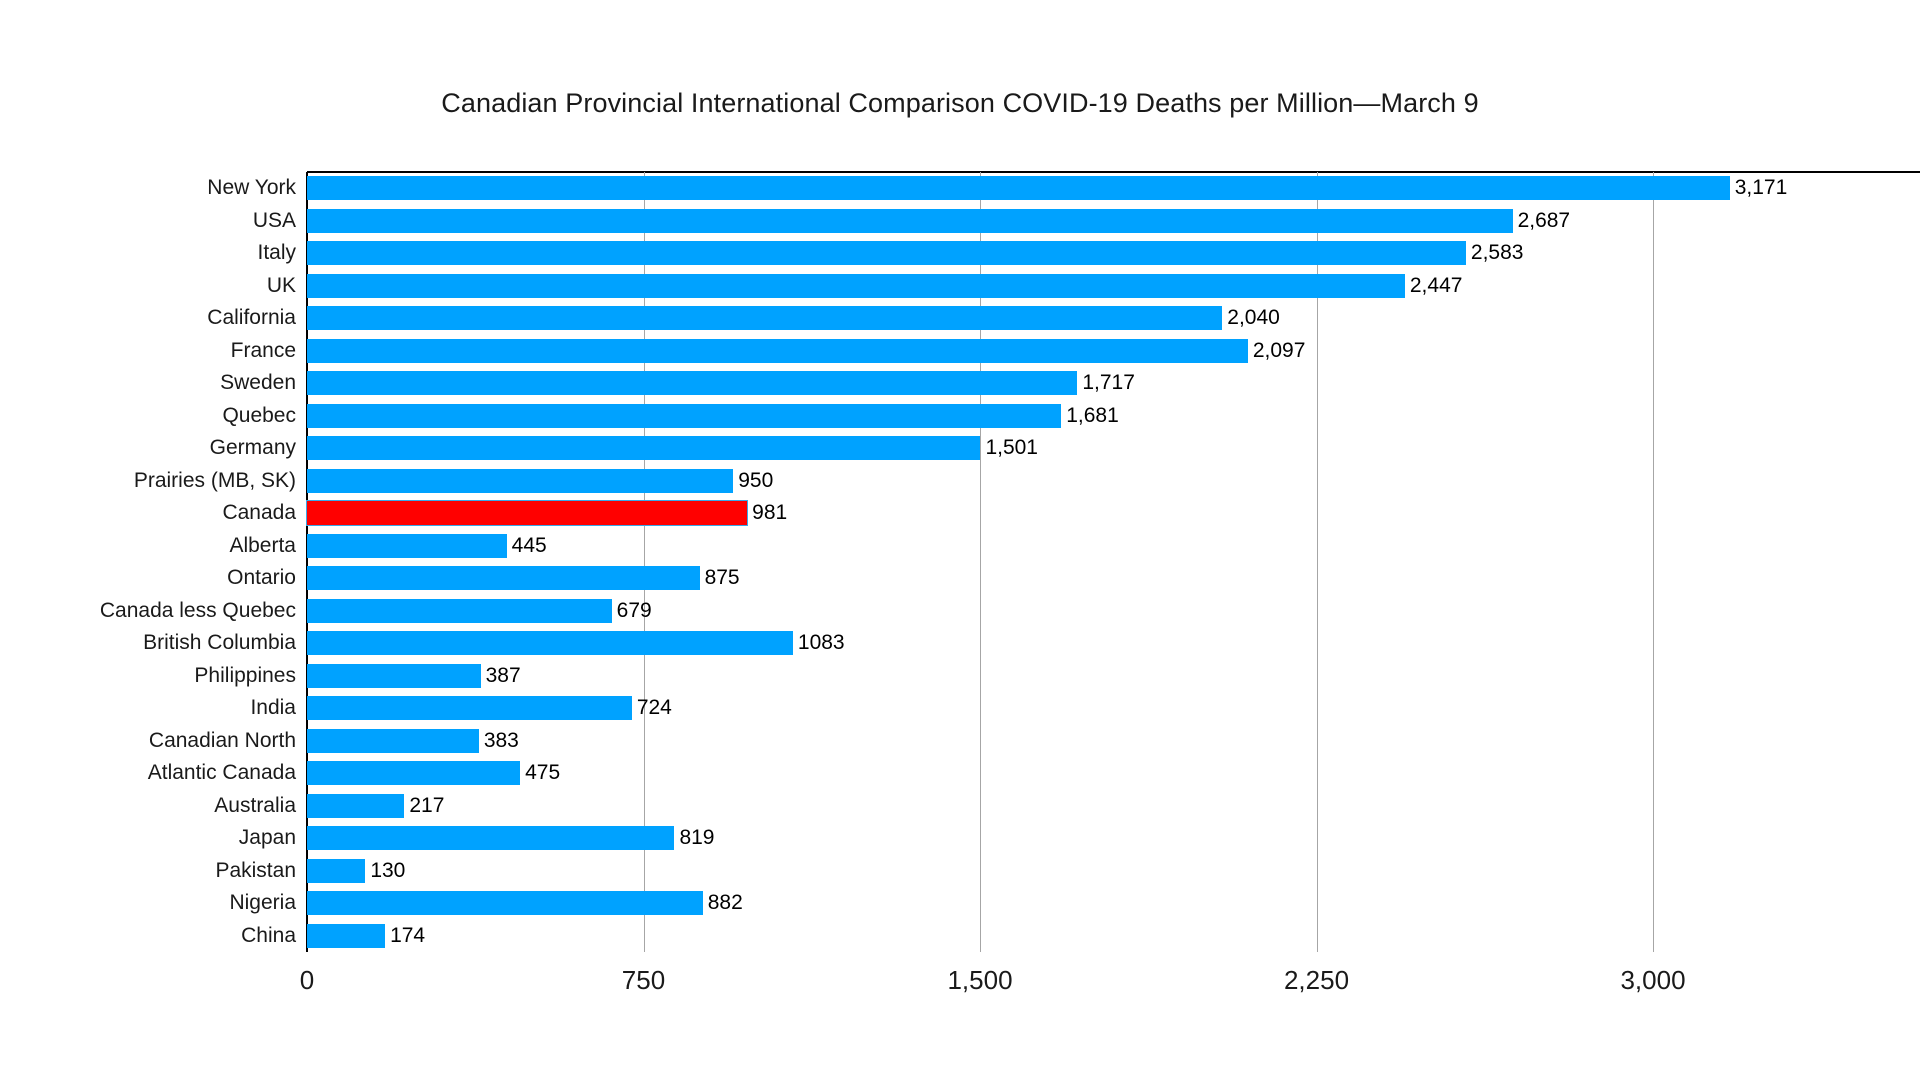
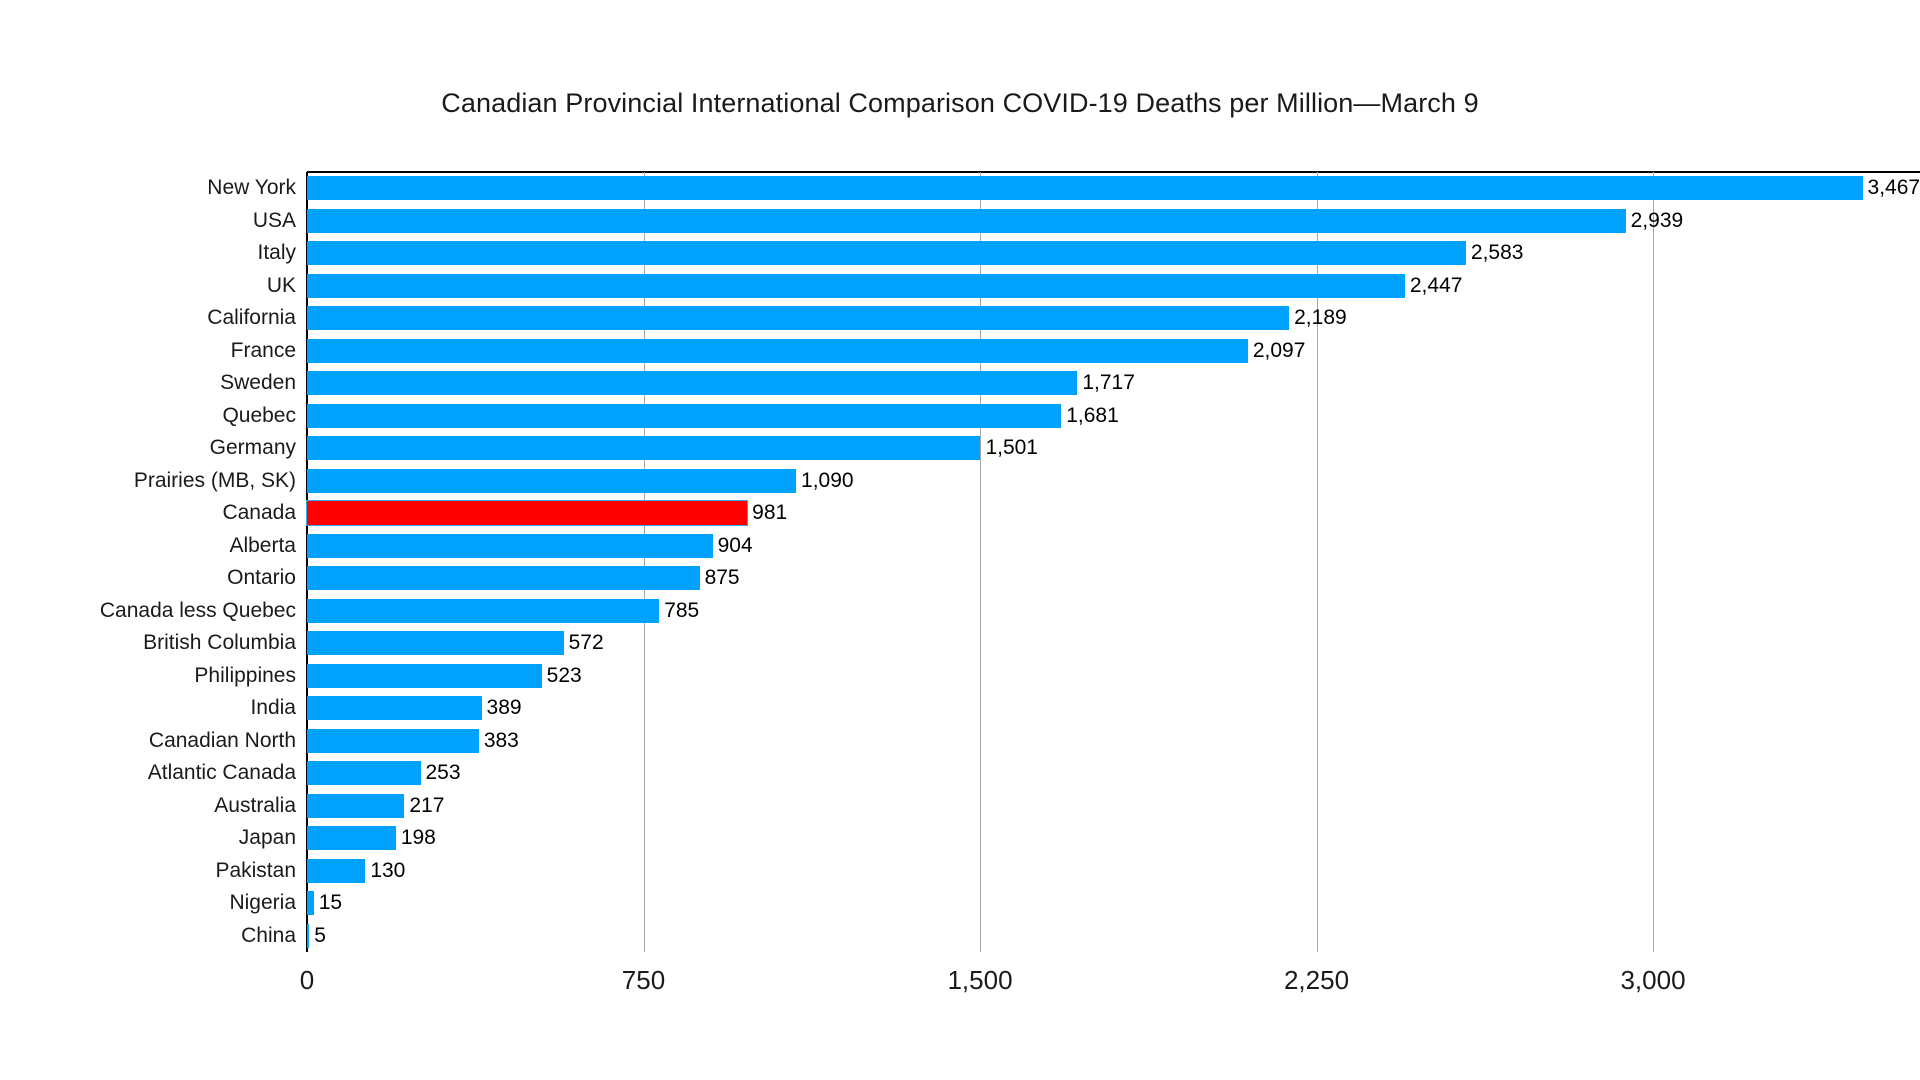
New York: 3,171 -> 3,467
USA: 2,687 -> 2,939
California: 2,040 -> 2,189
Prairies (MB, SK): 950 -> 1,090
Alberta: 445 -> 904
Canada less Quebec: 679 -> 785
British Columbia: 1083 -> 572
Philippines: 387 -> 523
India: 724 -> 389
Atlantic Canada: 475 -> 253
Japan: 819 -> 198
Nigeria: 882 -> 15
China: 174 -> 5
